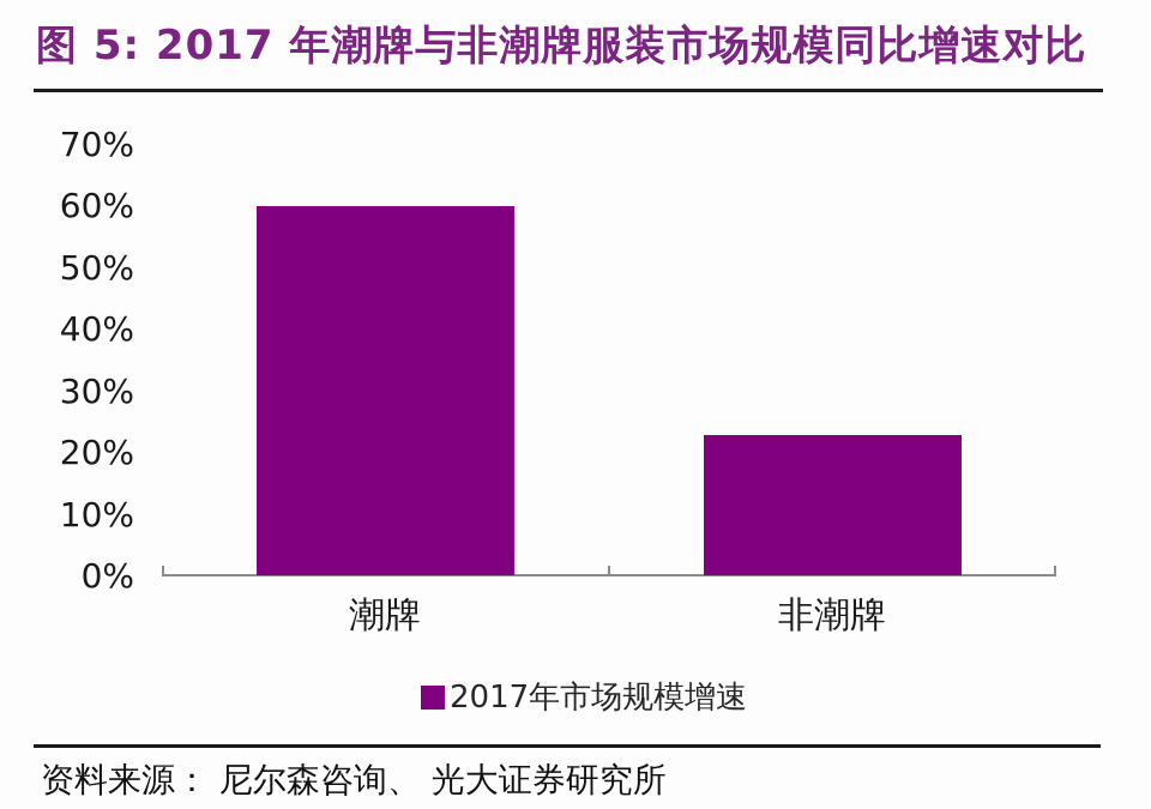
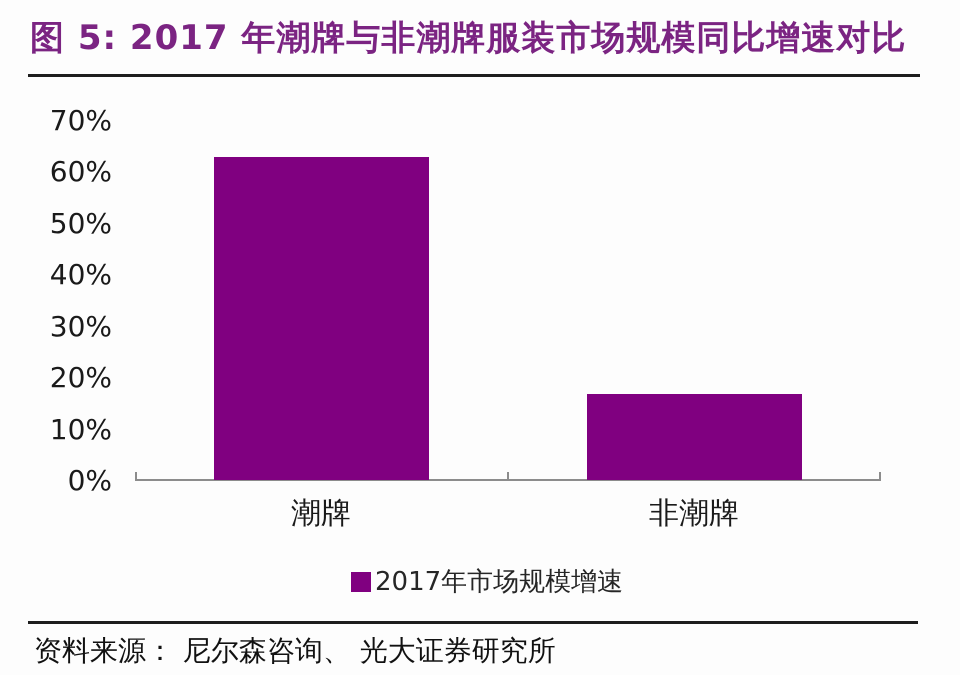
潮牌: 60% -> 63%
非潮牌: 23% -> 17%
